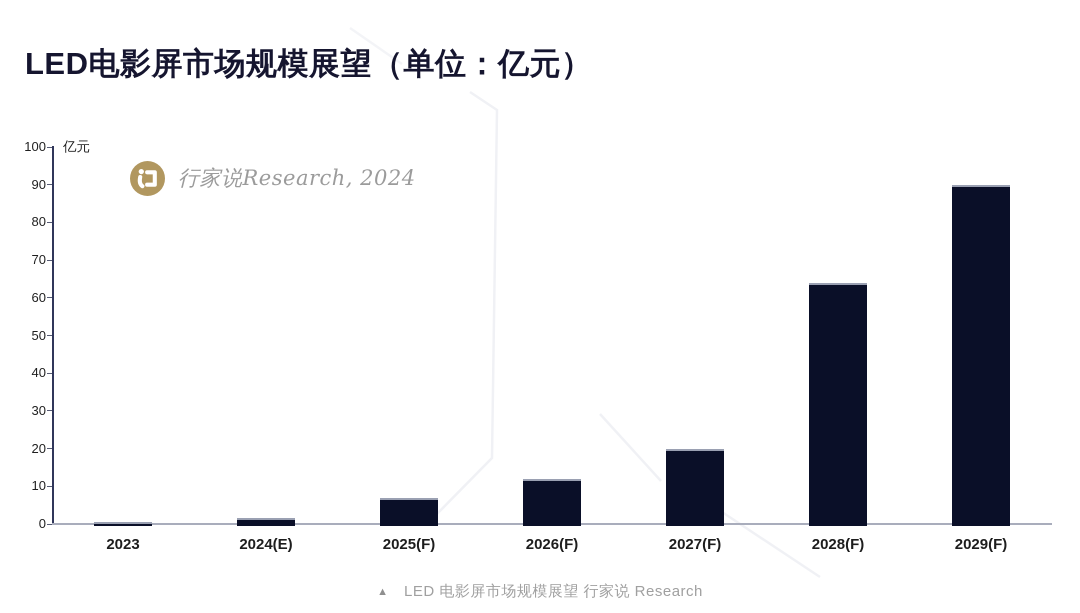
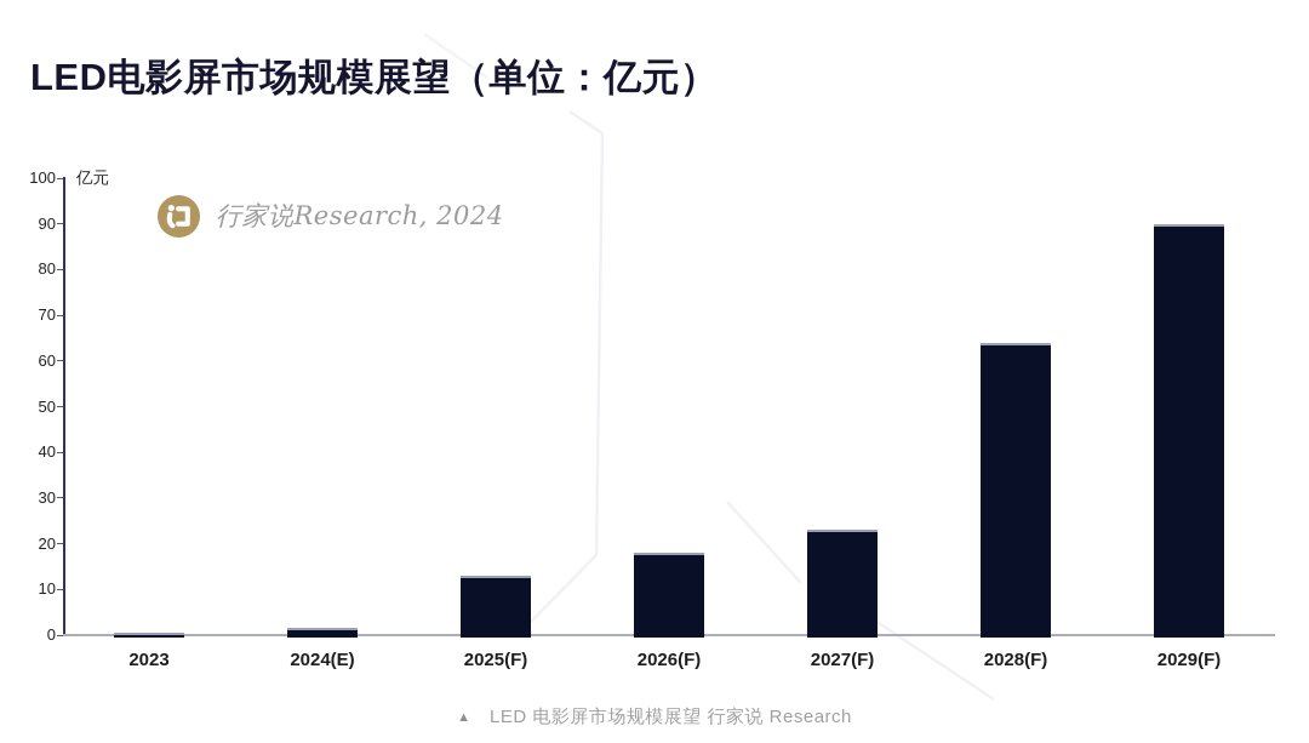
2025(F): 7 -> 13
2026(F): 12 -> 18
2027(F): 20 -> 23
